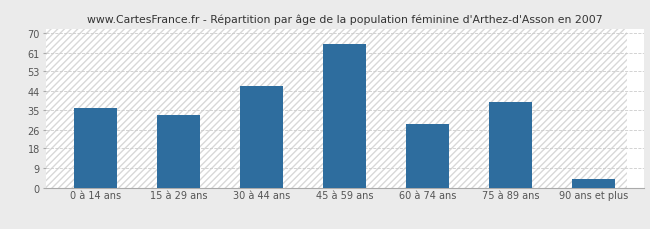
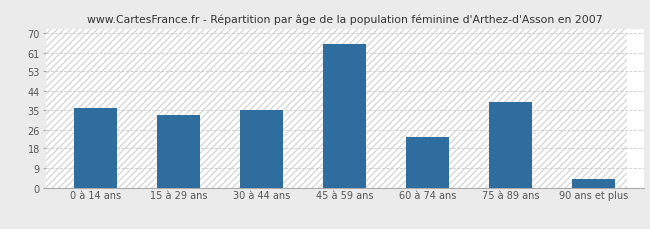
30 à 44 ans: 46 -> 35
60 à 74 ans: 29 -> 23
